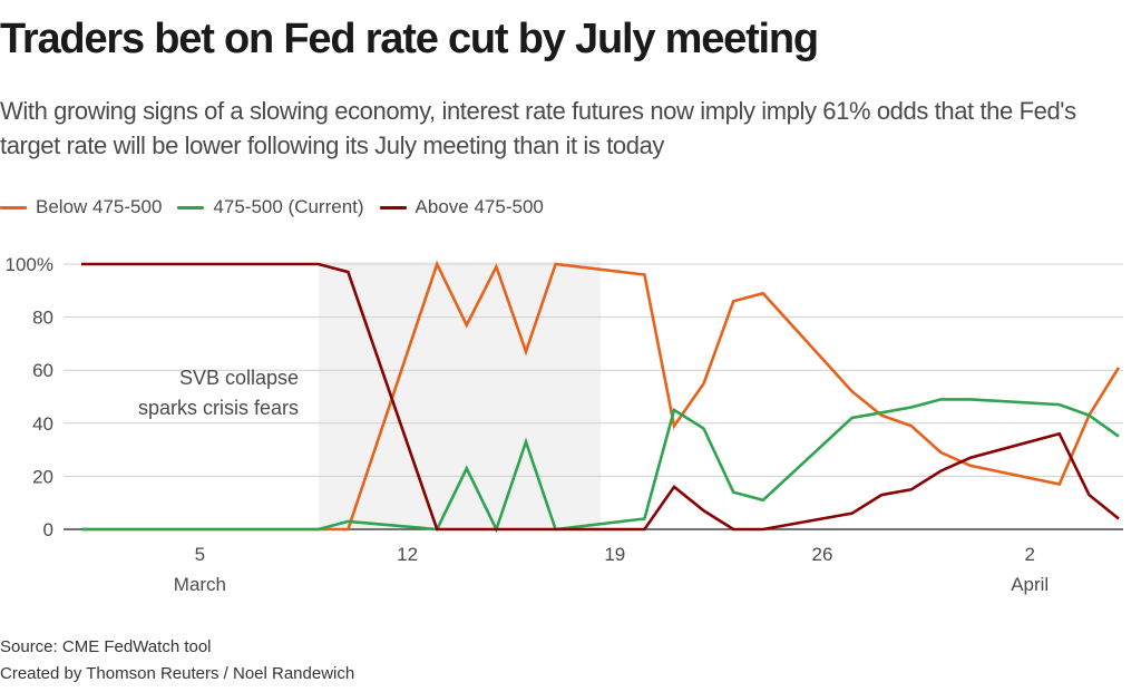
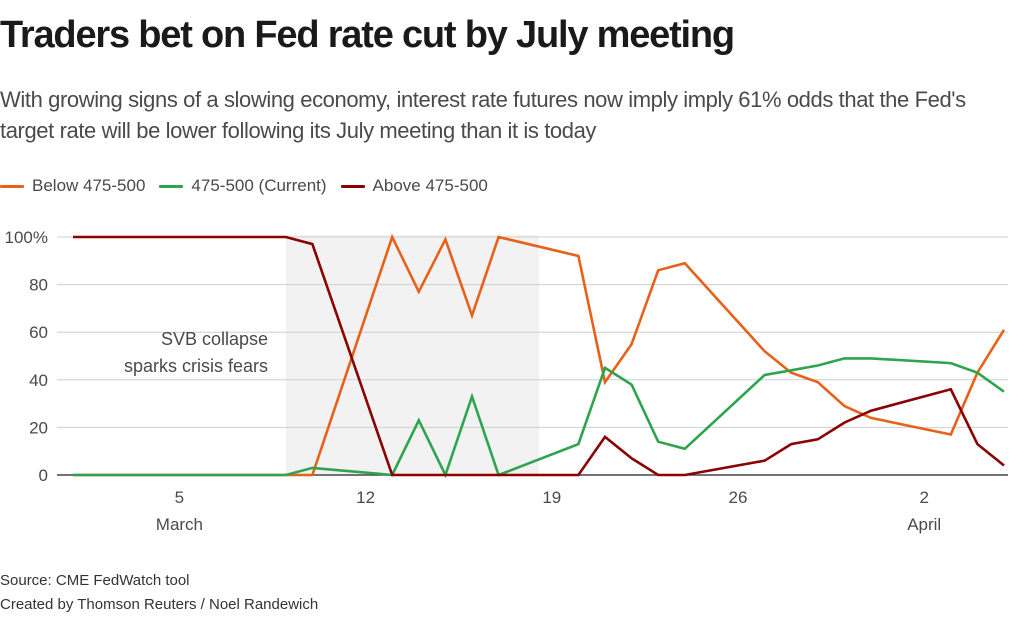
Below 475-500/20: 96% -> 92%
475-500 (Current)/20: 4% -> 13%
